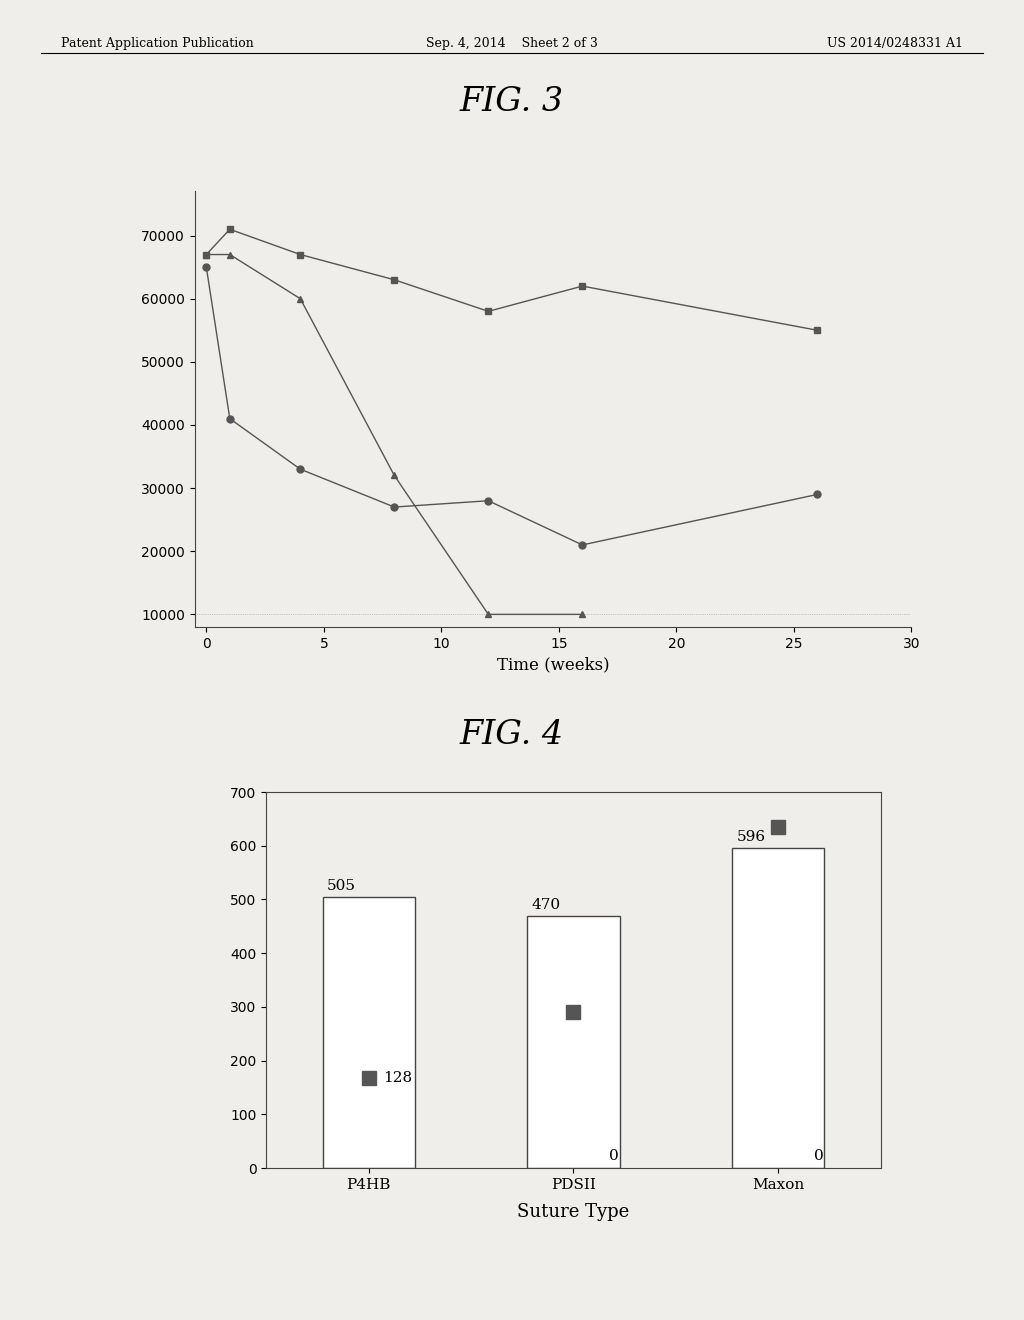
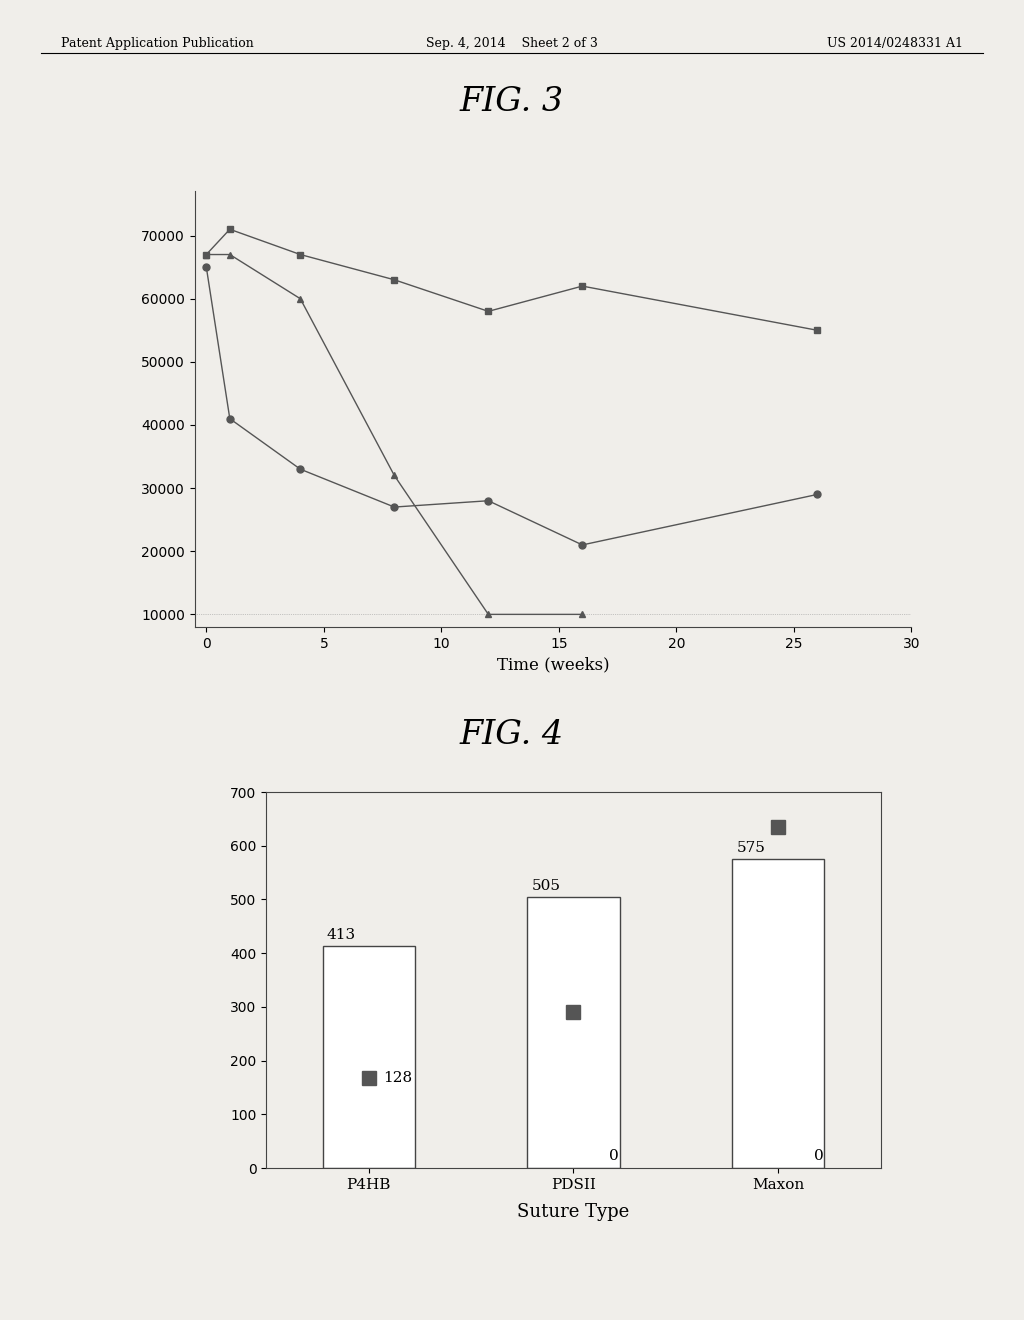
P4HB: 505 -> 413
PDSII: 470 -> 505
Maxon: 596 -> 575
